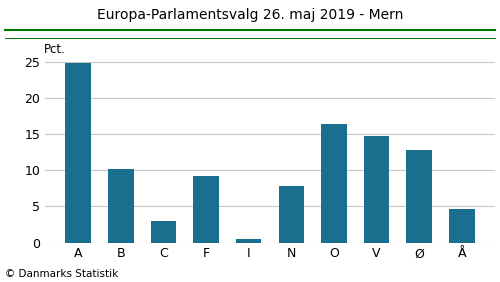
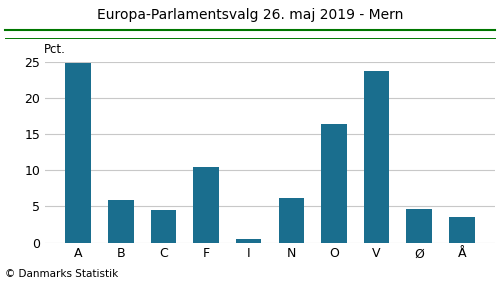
B: 10.2 -> 5.9
C: 3.0 -> 4.5
F: 9.2 -> 10.5
N: 7.8 -> 6.1
V: 14.8 -> 23.7
Ø: 12.8 -> 4.7
Å: 4.6 -> 3.6
